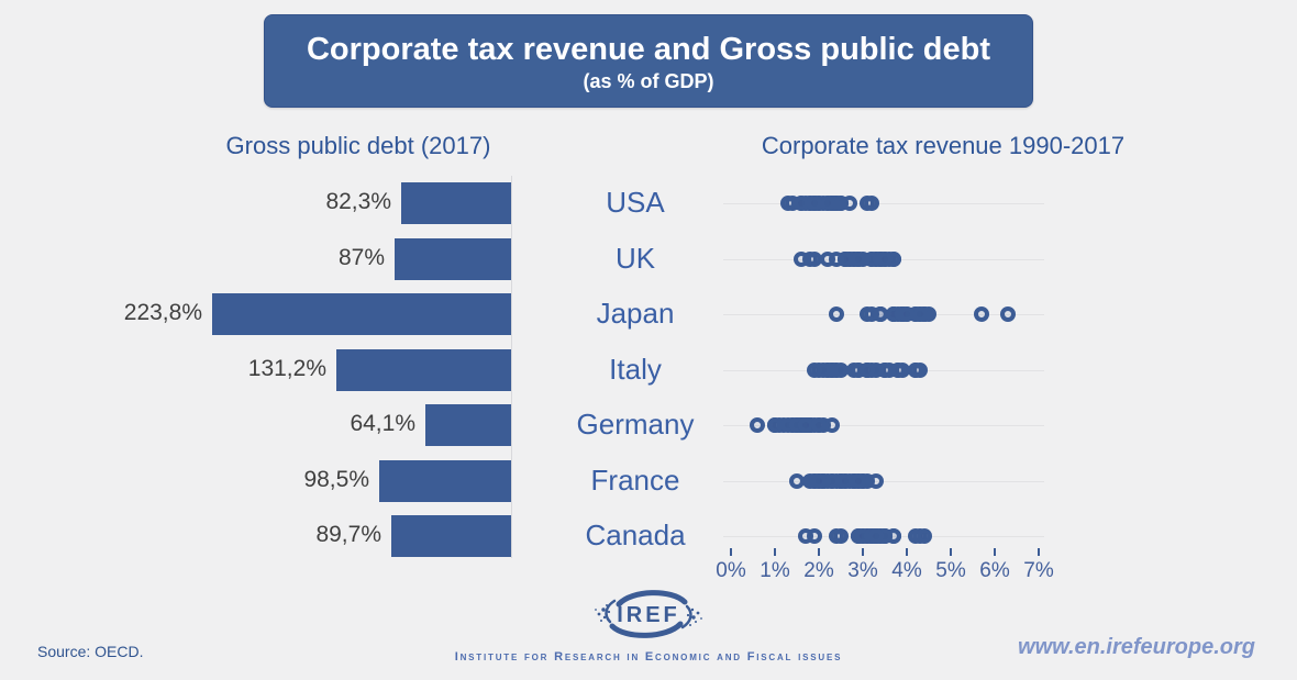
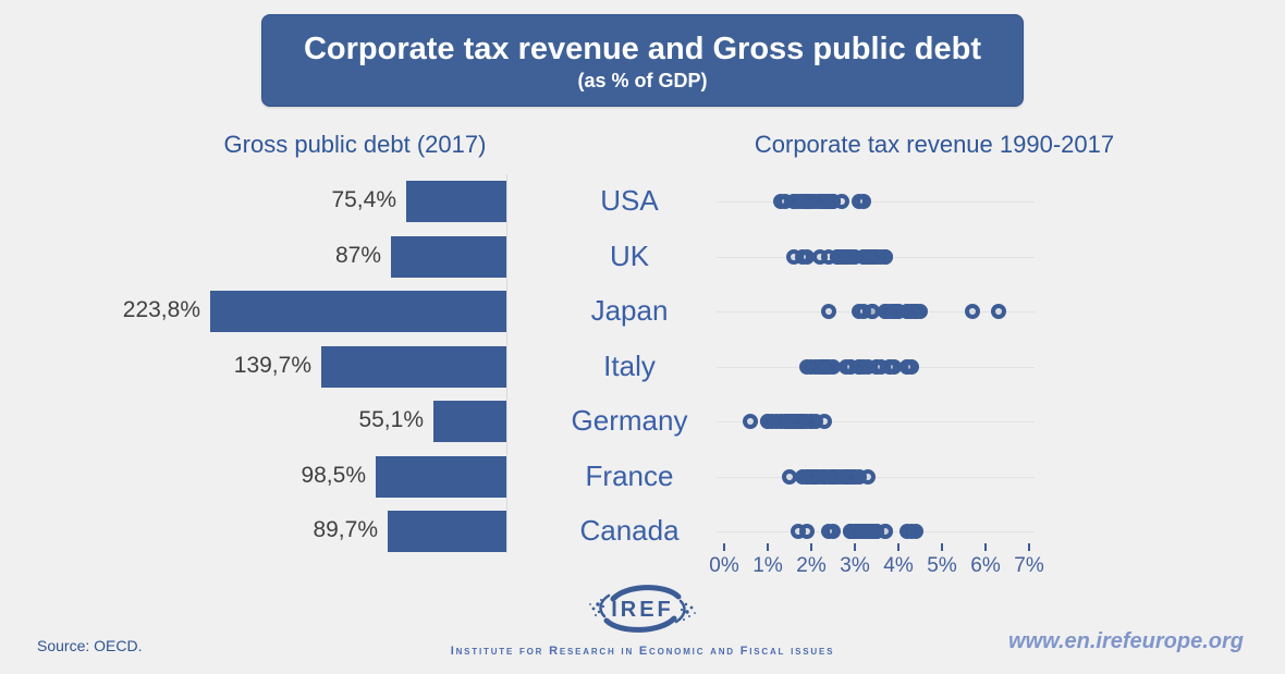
Gross public debt (2017)/USA: 82,3% -> 75,4%
Gross public debt (2017)/Italy: 131,2% -> 139,7%
Gross public debt (2017)/Germany: 64,1% -> 55,1%
